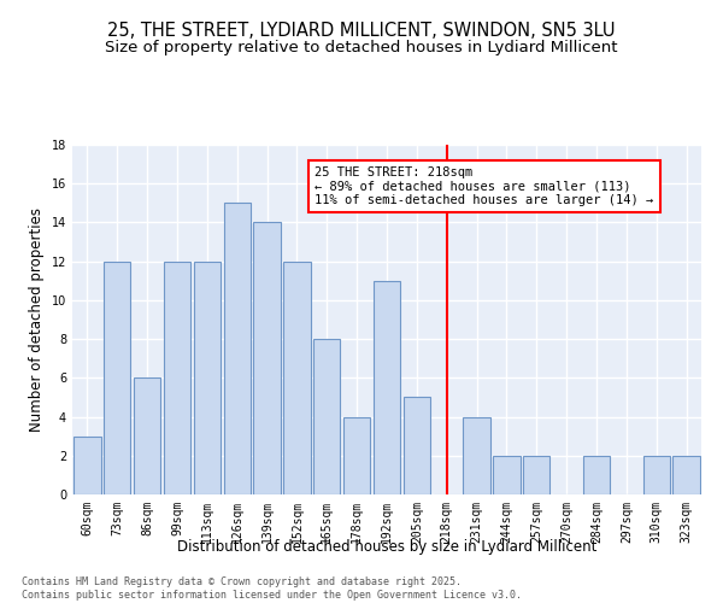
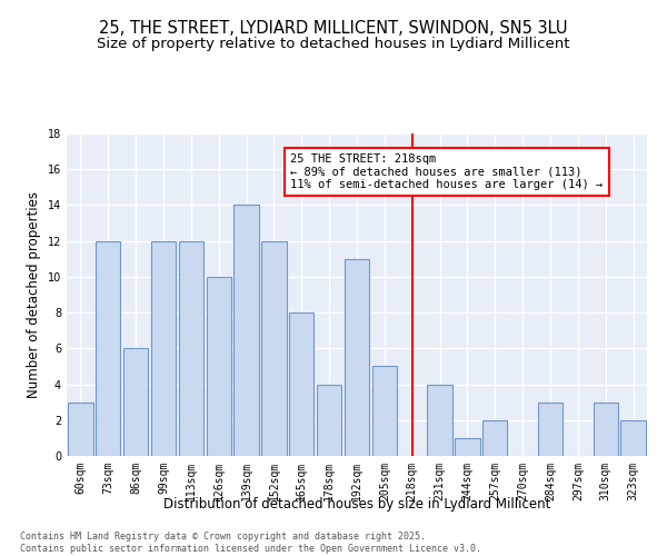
126sqm: 15 -> 10
244sqm: 2 -> 1
284sqm: 2 -> 3
310sqm: 2 -> 3
